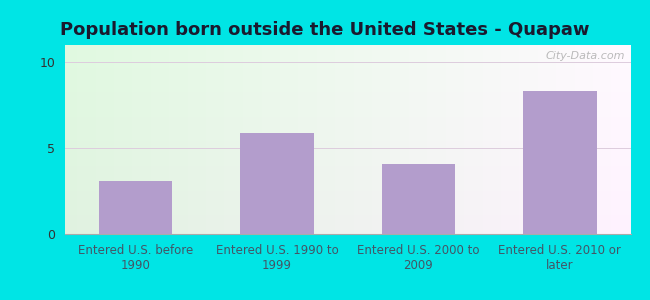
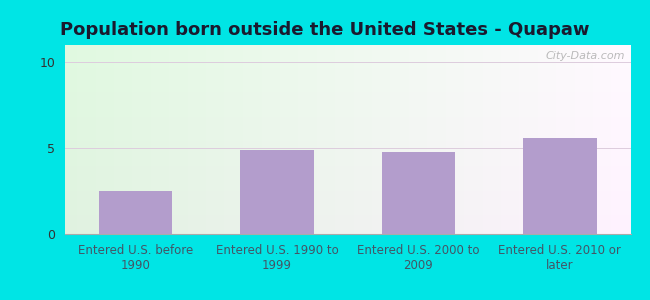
Entered U.S. before 1990: 3.1 -> 2.5
Entered U.S. 1990 to 1999: 5.9 -> 4.9
Entered U.S. 2000 to 2009: 4.1 -> 4.8
Entered U.S. 2010 or later: 8.3 -> 5.6
